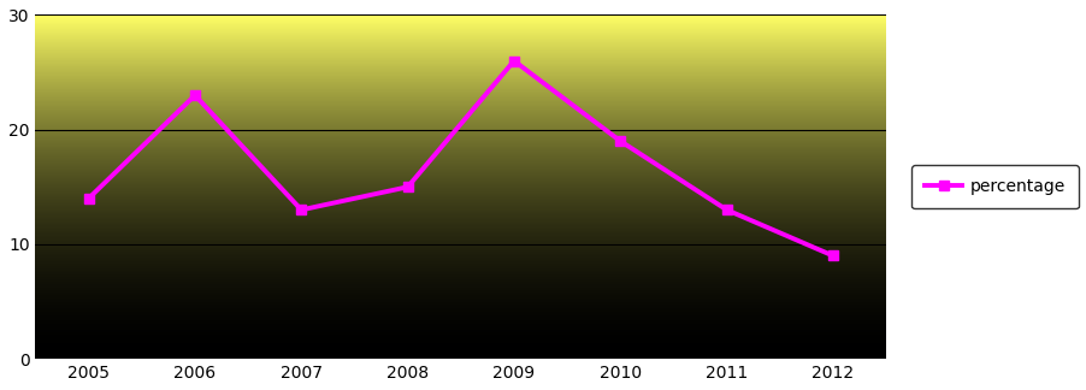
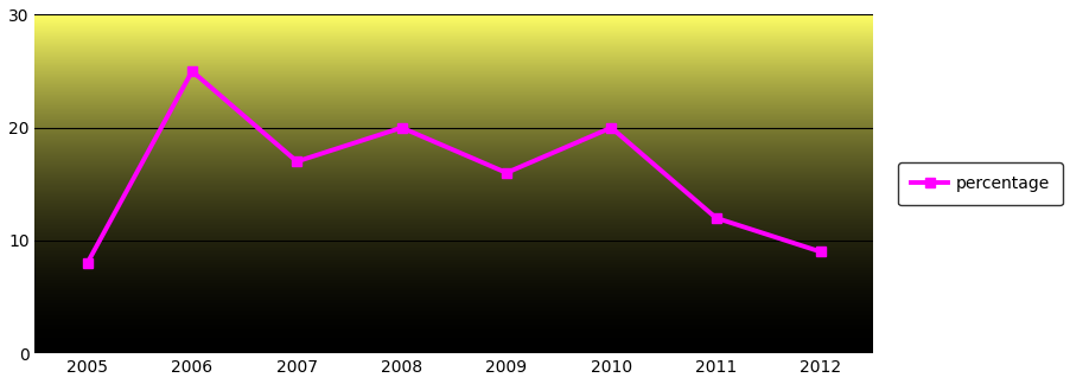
2005: 14 -> 8
2006: 23 -> 25
2007: 13 -> 17
2008: 15 -> 20
2009: 26 -> 16
2010: 19 -> 20
2011: 13 -> 12
